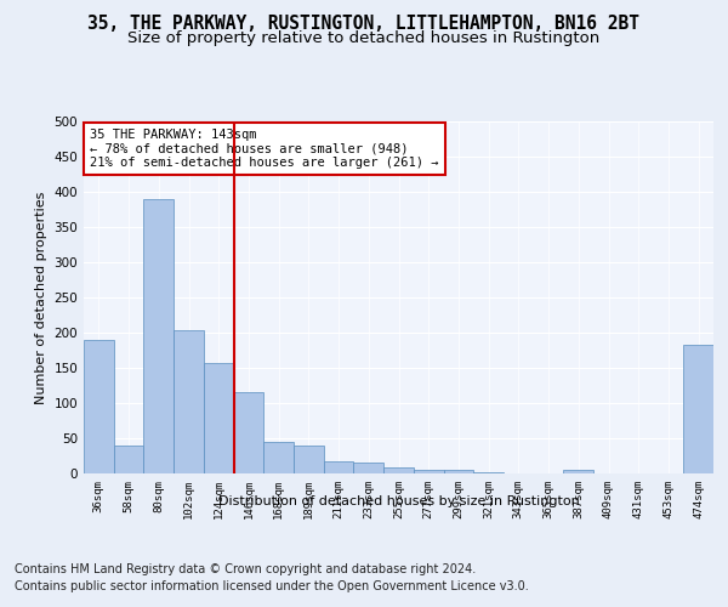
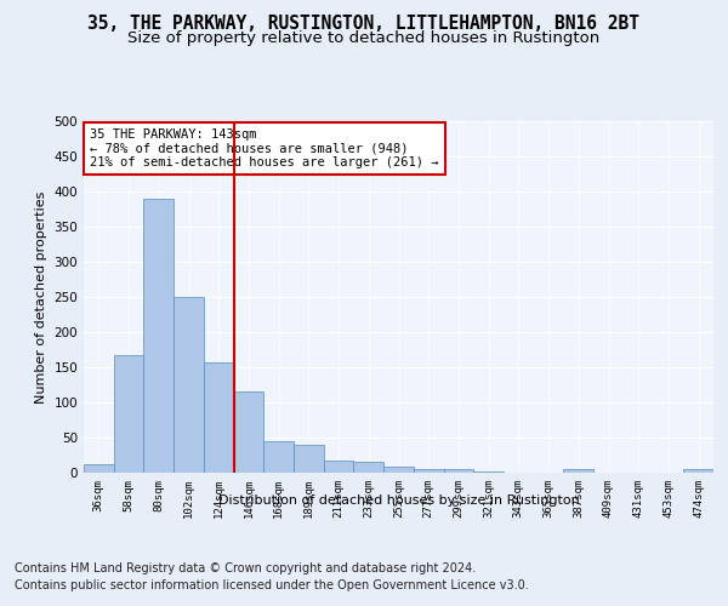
36sqm: 190 -> 12
58sqm: 40 -> 167
102sqm: 204 -> 250
474sqm: 182 -> 5
